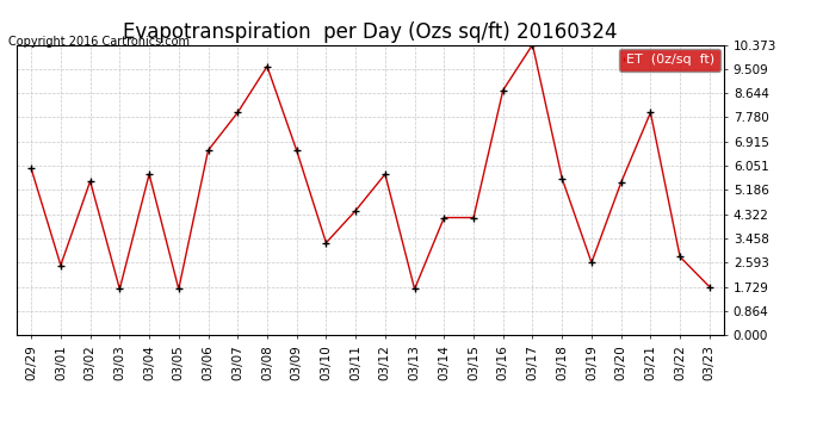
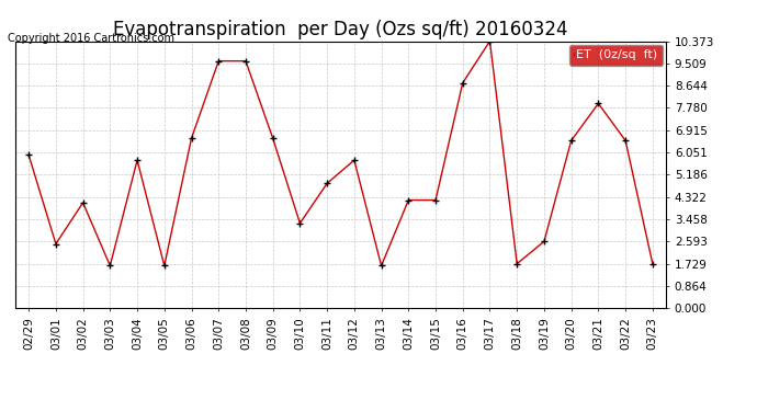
03/02: 5.50 -> 4.10
03/07: 7.95 -> 9.60
03/11: 4.45 -> 4.85
03/18: 5.60 -> 1.73
03/20: 5.45 -> 6.51
03/22: 2.80 -> 6.51
